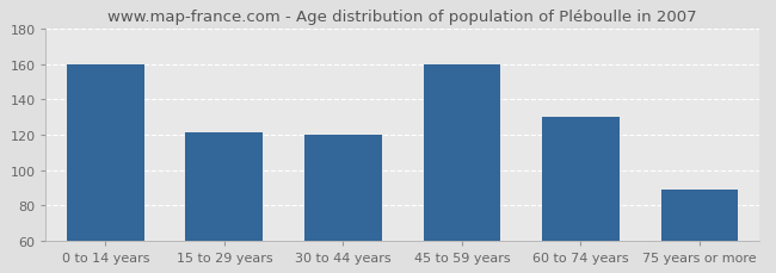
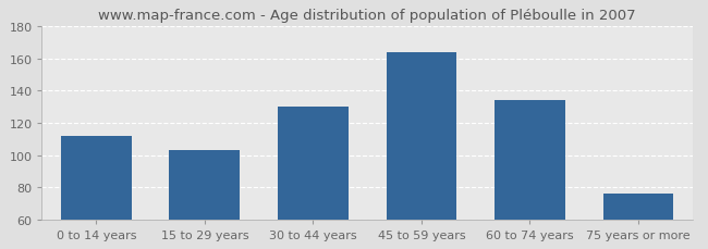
0 to 14 years: 160 -> 112
15 to 29 years: 121 -> 103
30 to 44 years: 120 -> 130
45 to 59 years: 160 -> 164
60 to 74 years: 130 -> 134
75 years or more: 89 -> 76
